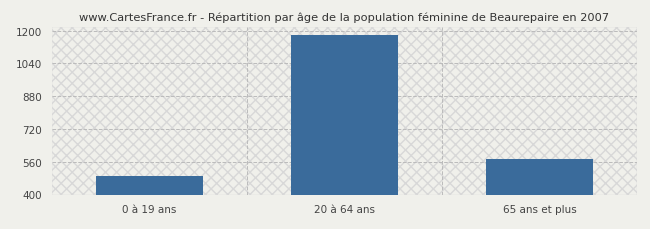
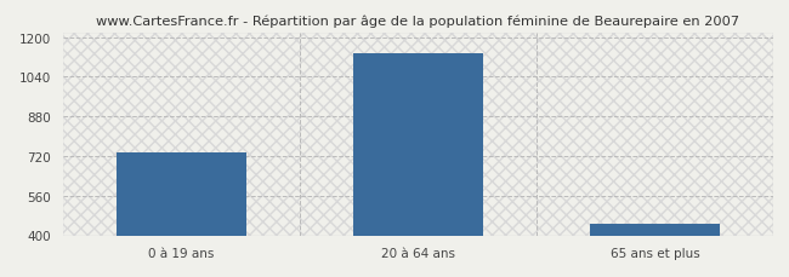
0 à 19 ans: 490 -> 735
20 à 64 ans: 1180 -> 1135
65 ans et plus: 575 -> 445
